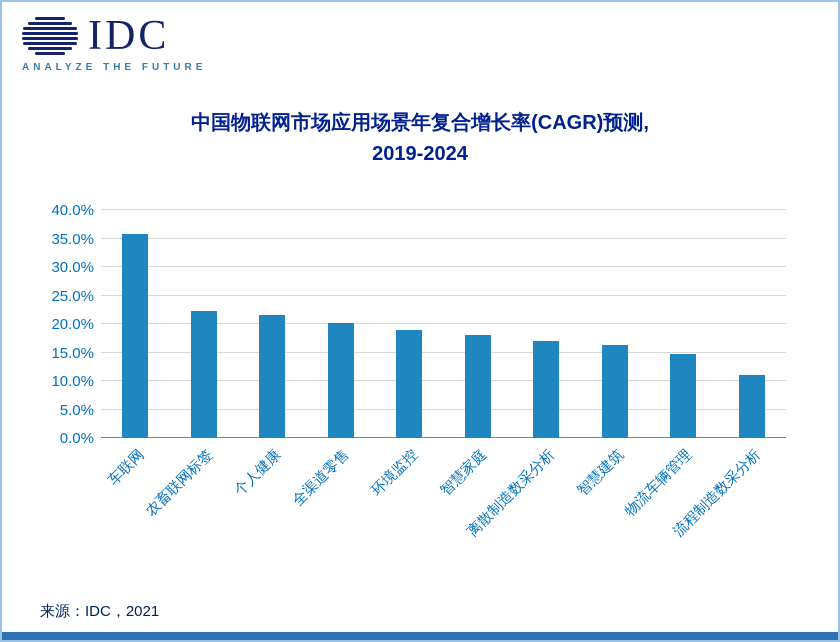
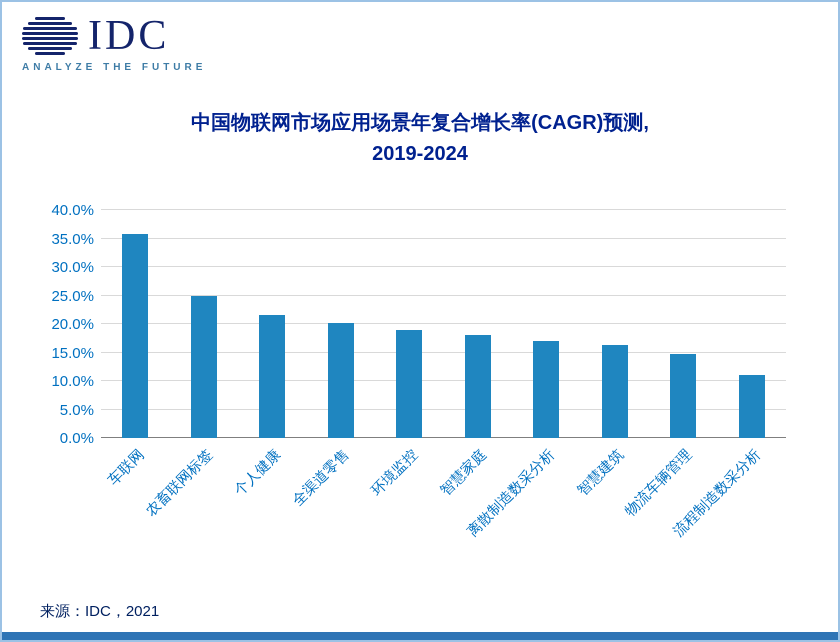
农畜联网标签: 22% -> 25%
